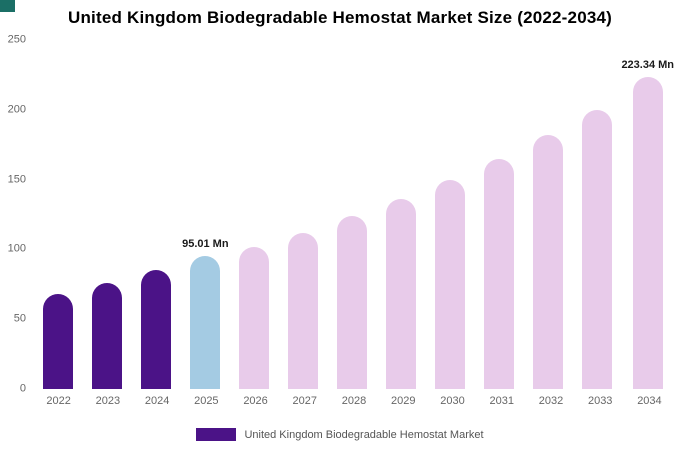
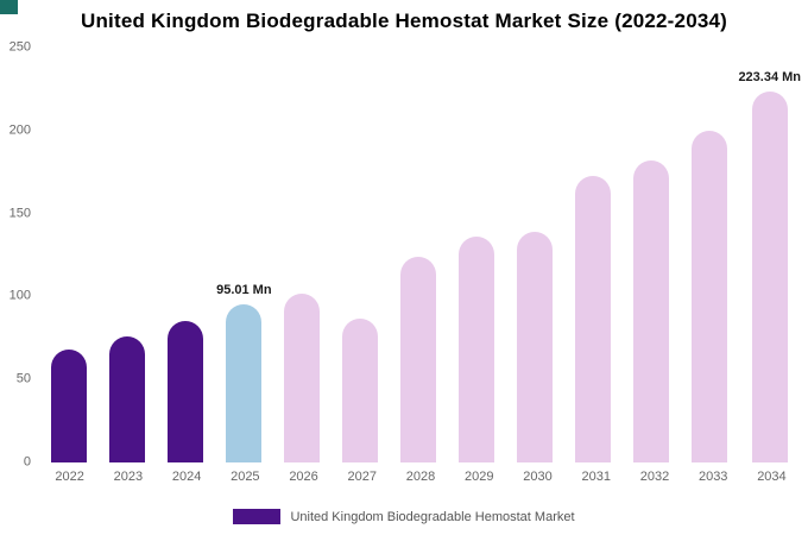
2027: 112 -> 87
2030: 150 -> 139
2031: 165 -> 173
